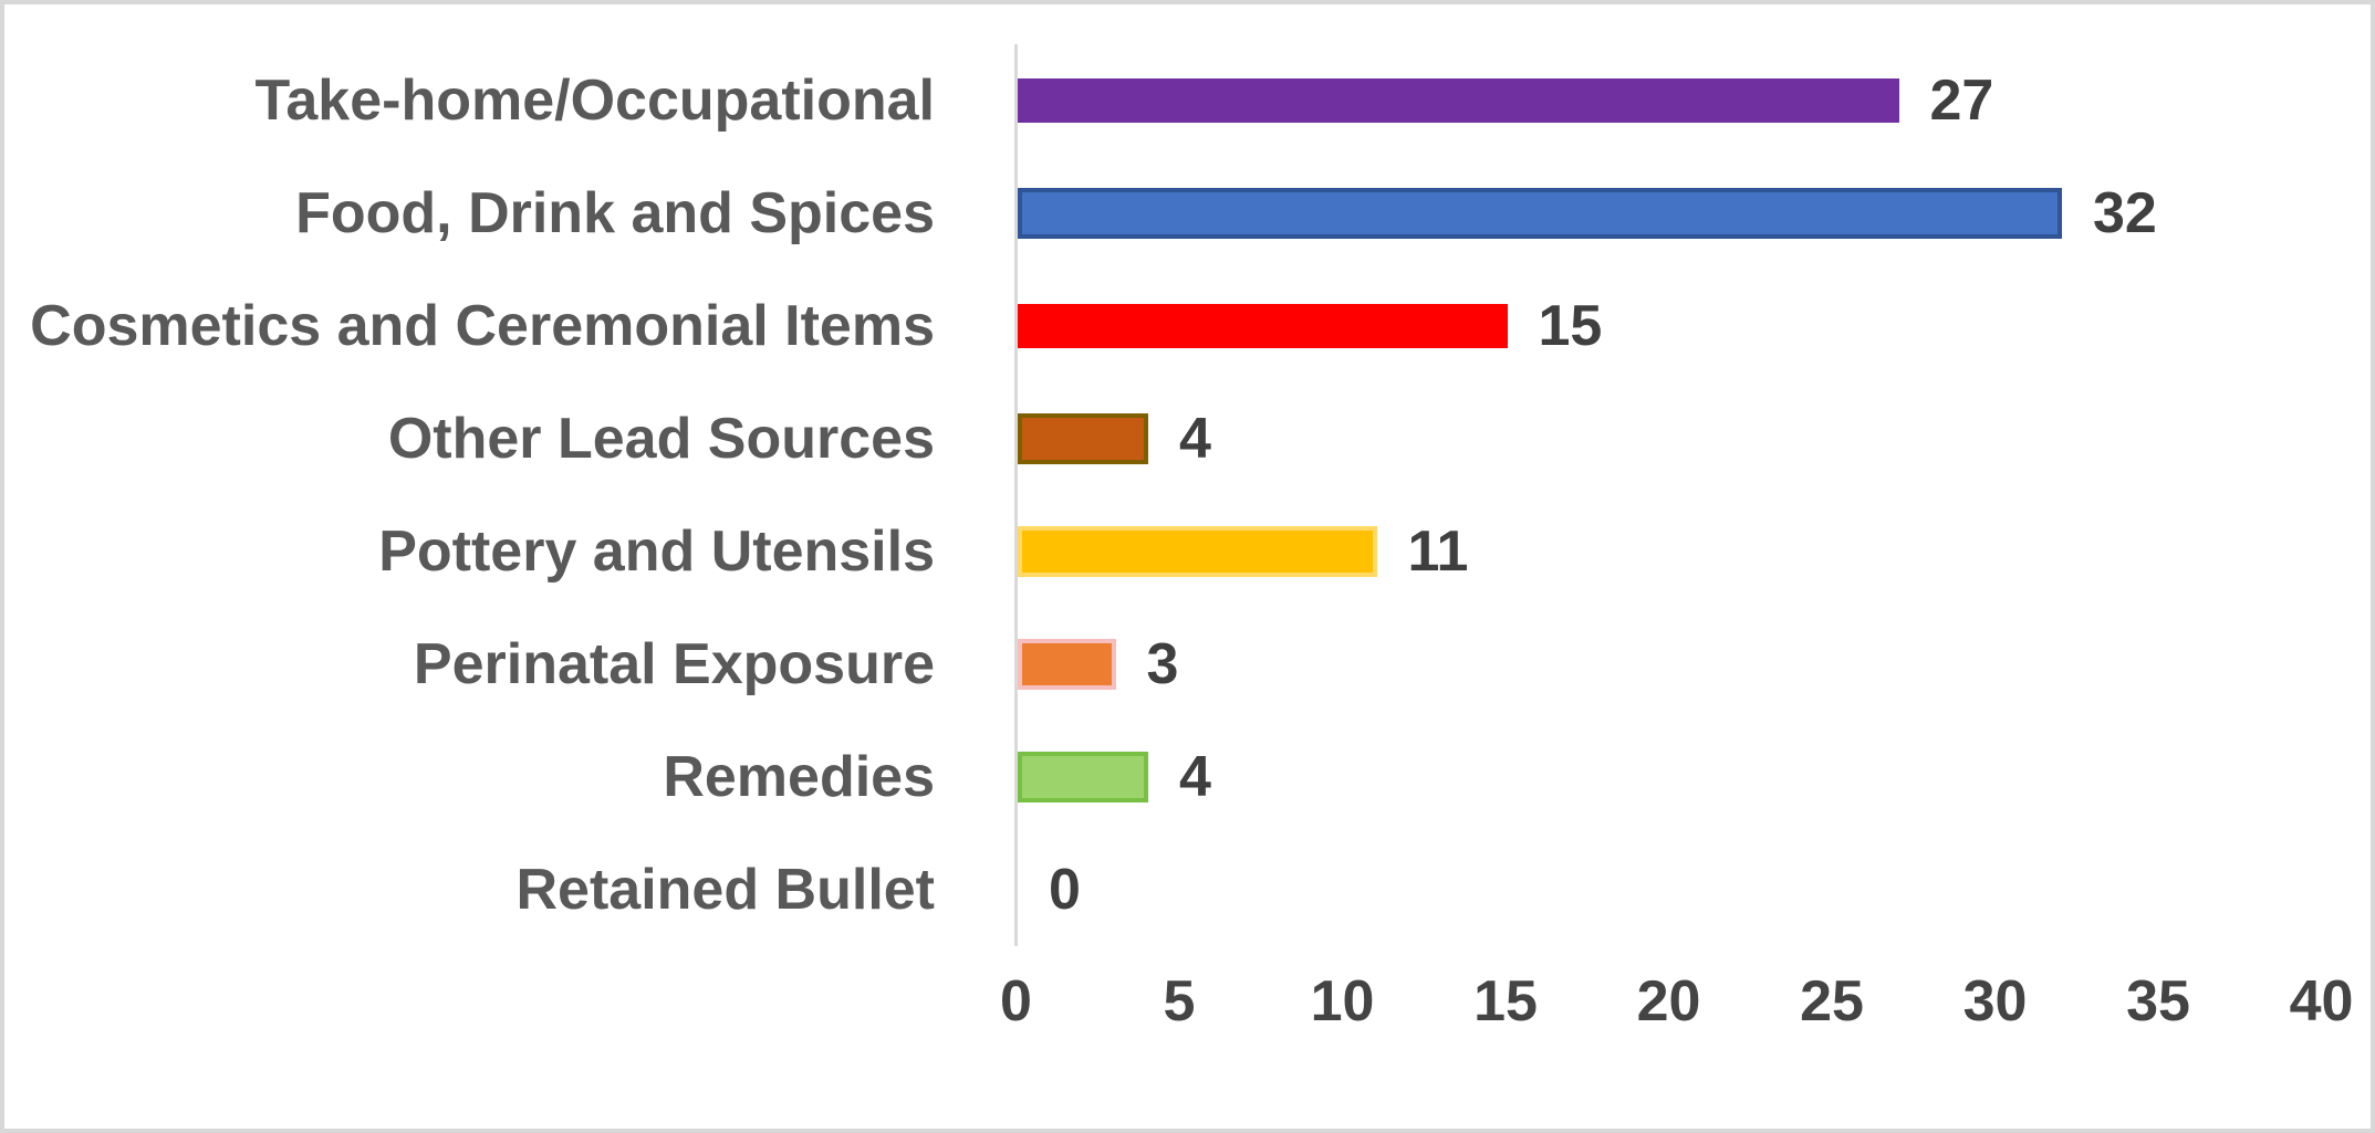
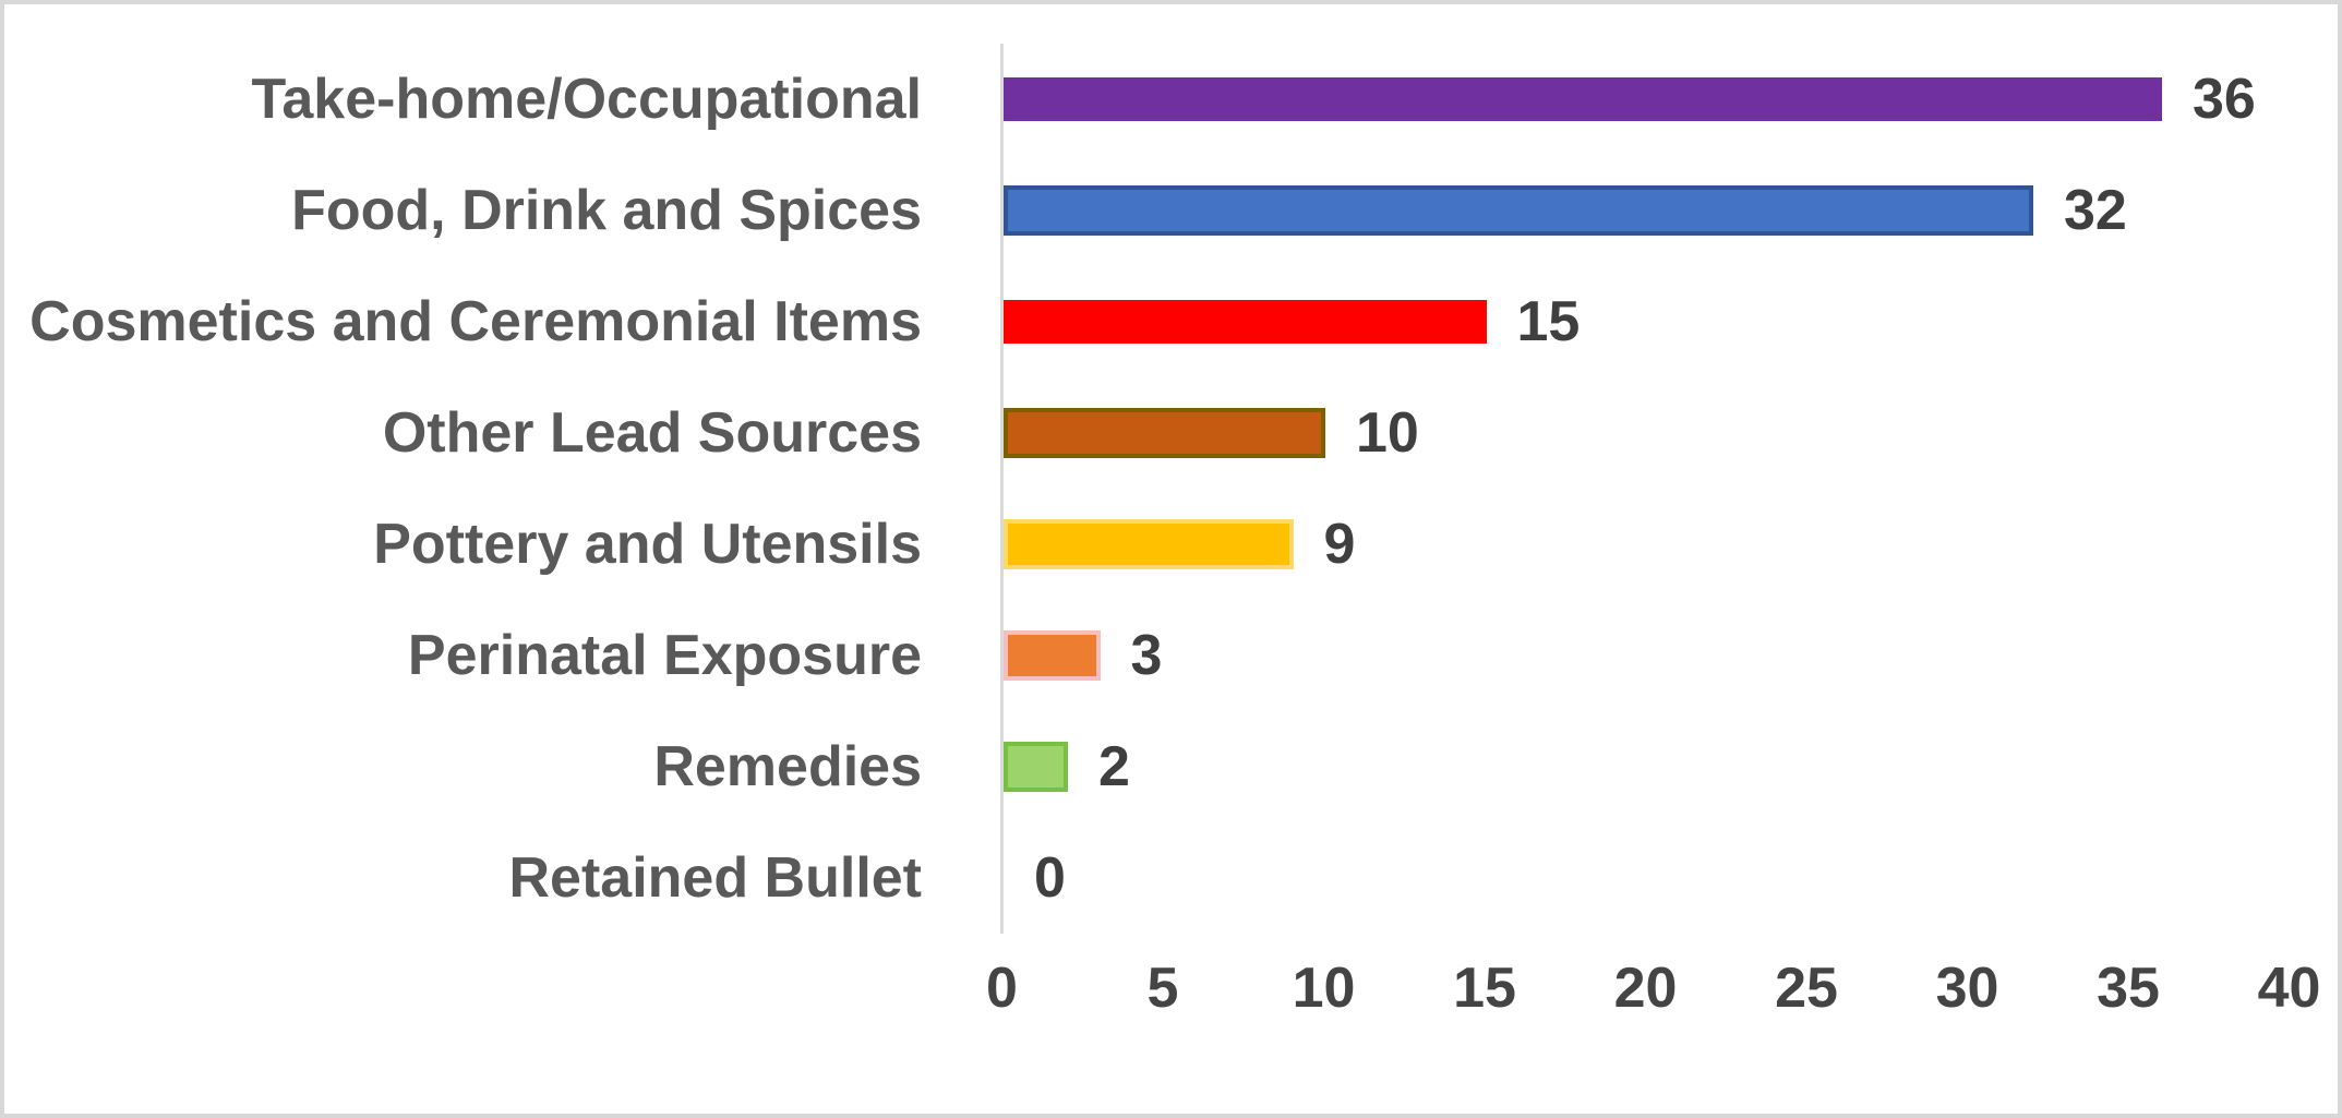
Take-home/Occupational: 27 -> 36
Other Lead Sources: 4 -> 10
Pottery and Utensils: 11 -> 9
Remedies: 4 -> 2
